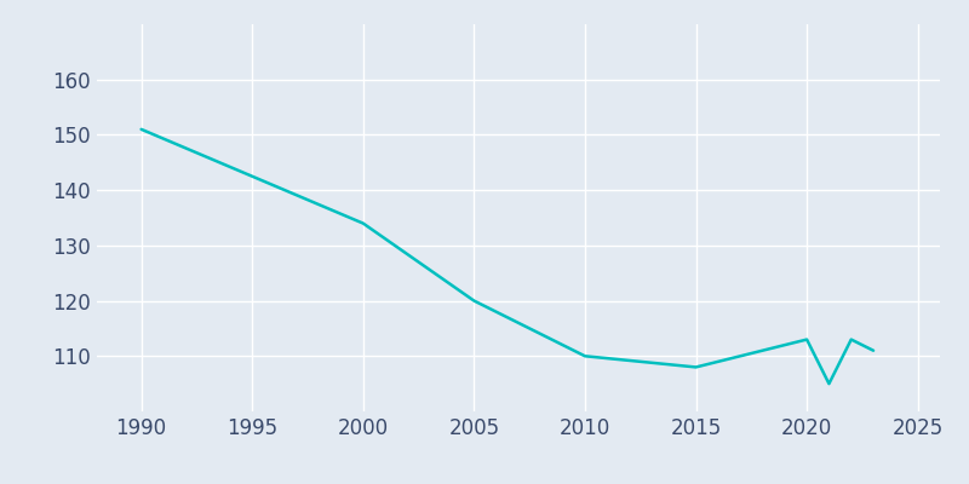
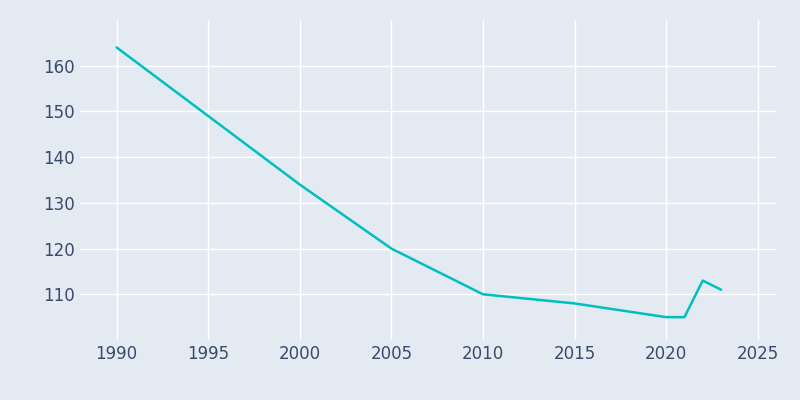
1990: 151 -> 164
2020: 113 -> 105
